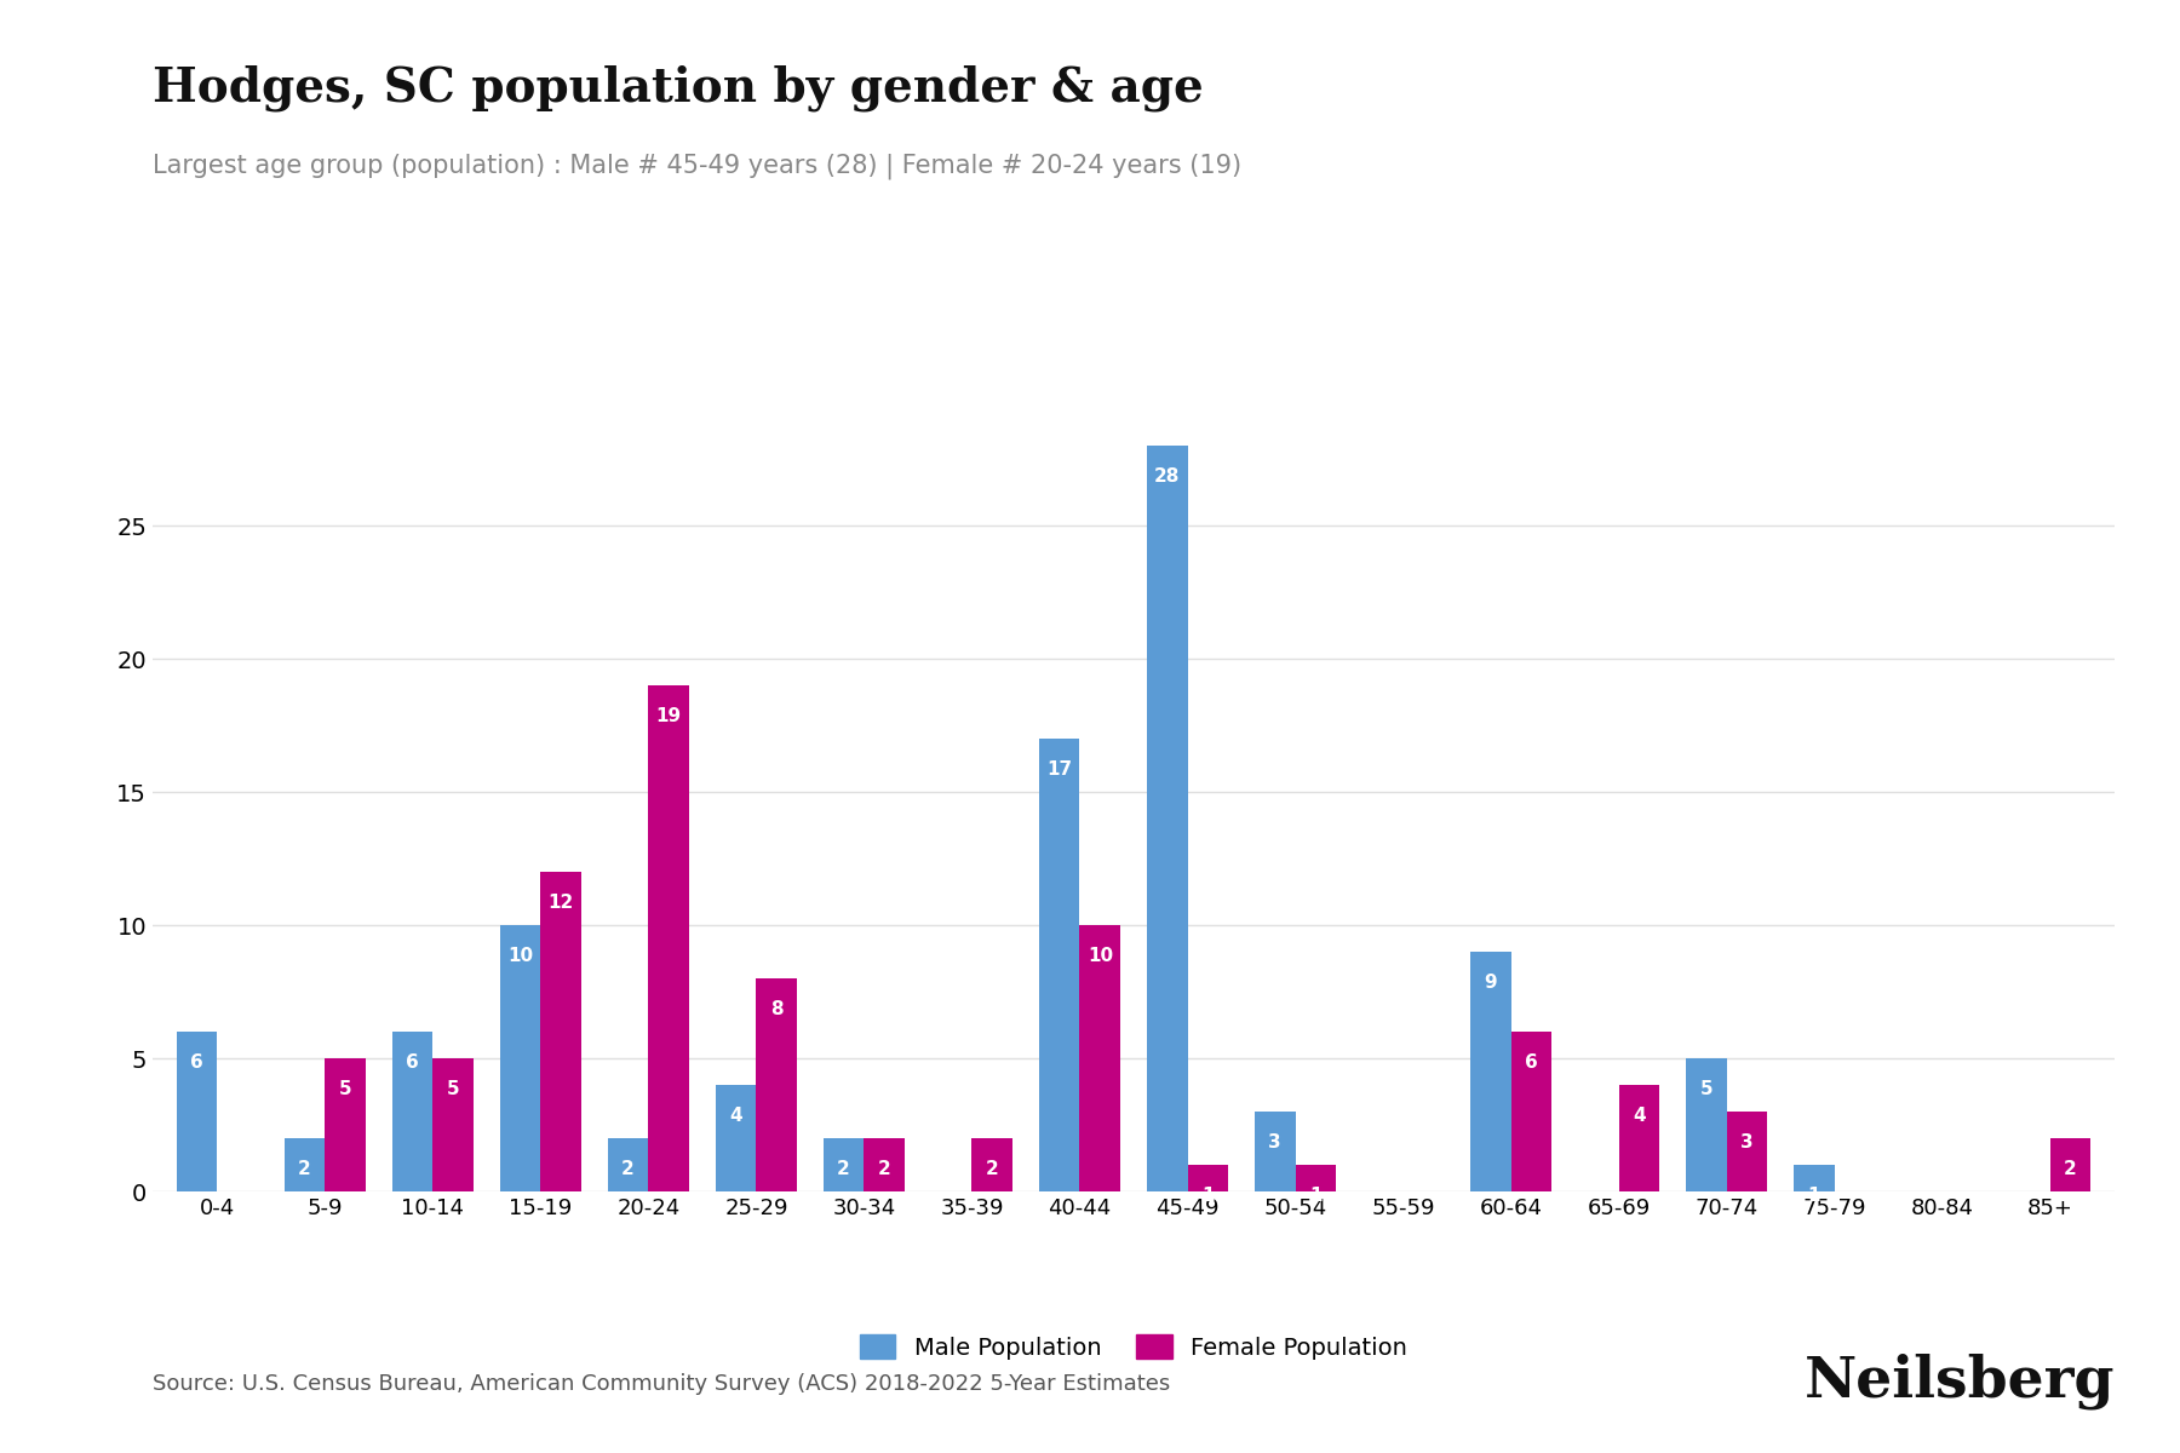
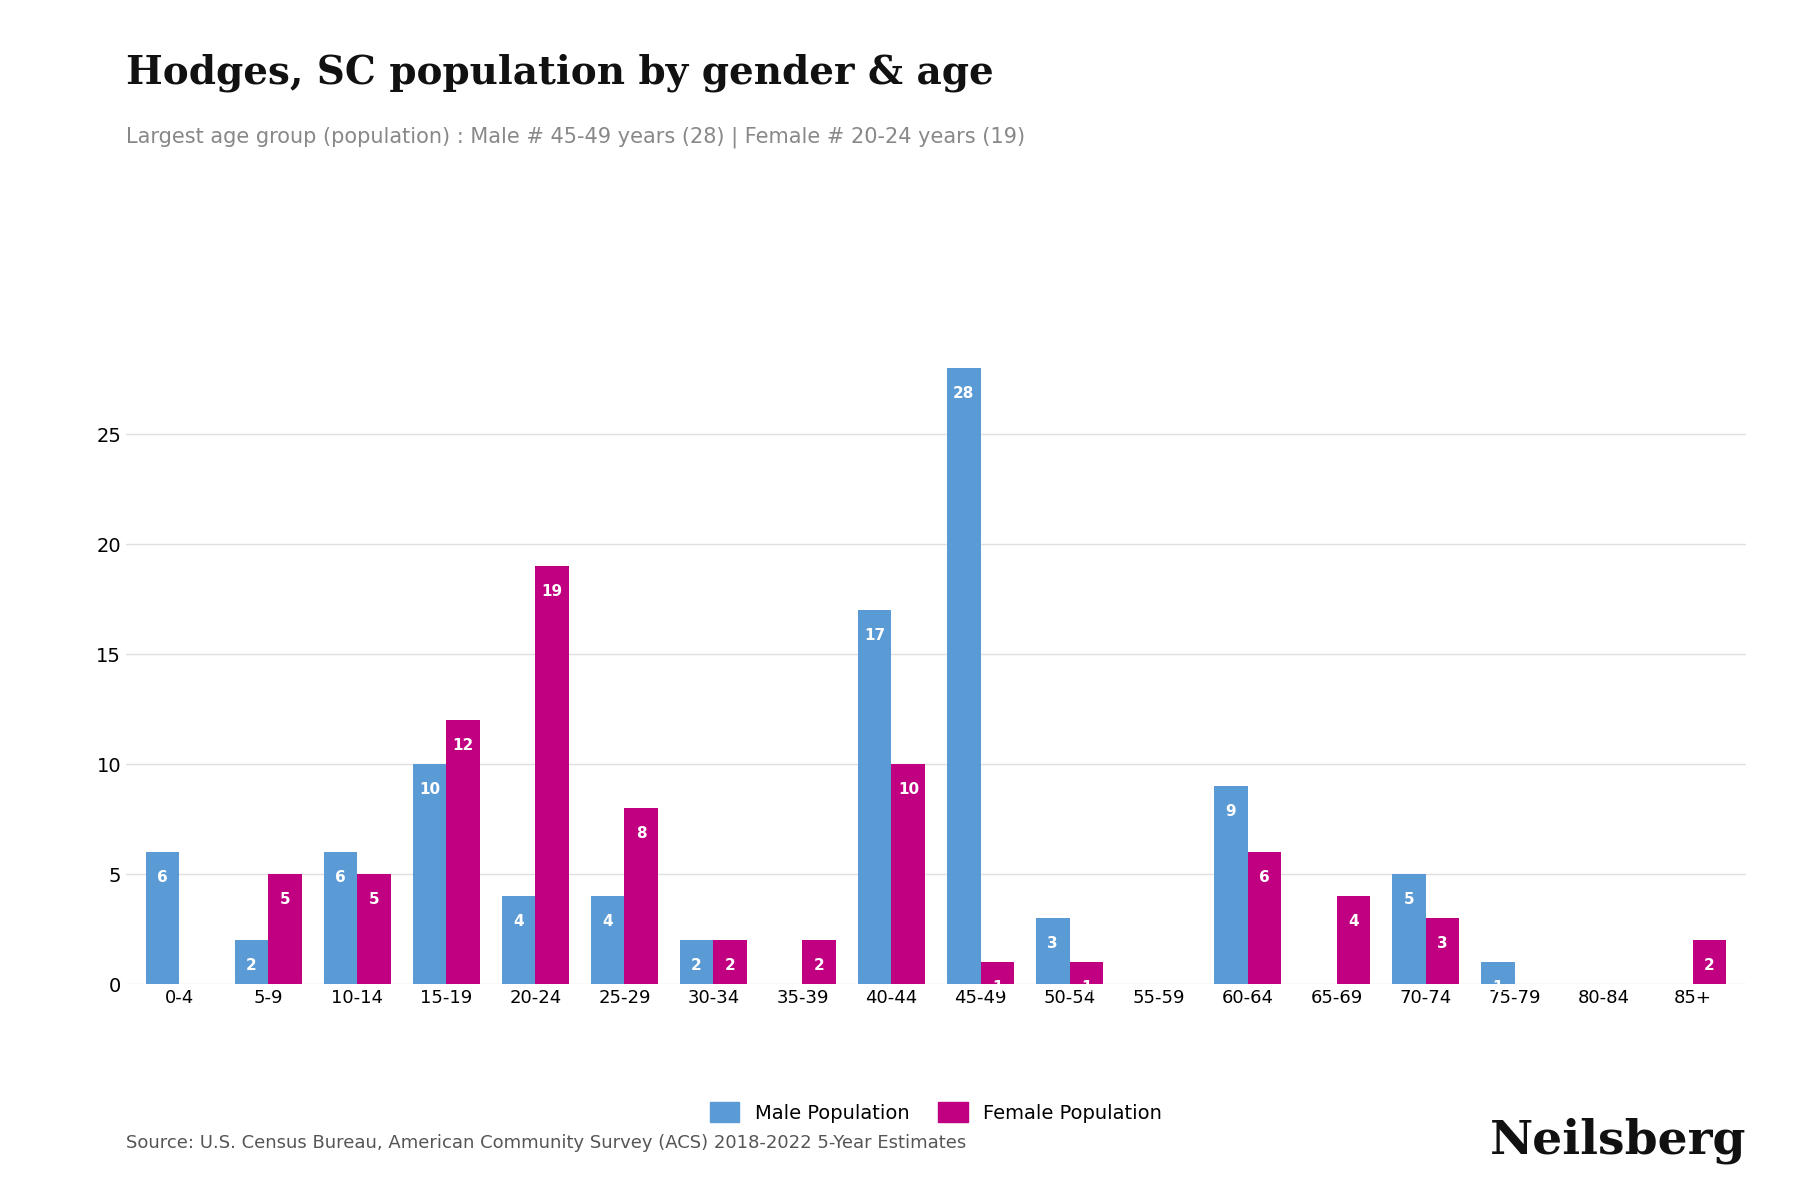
Male Population/20-24: 2 -> 4
